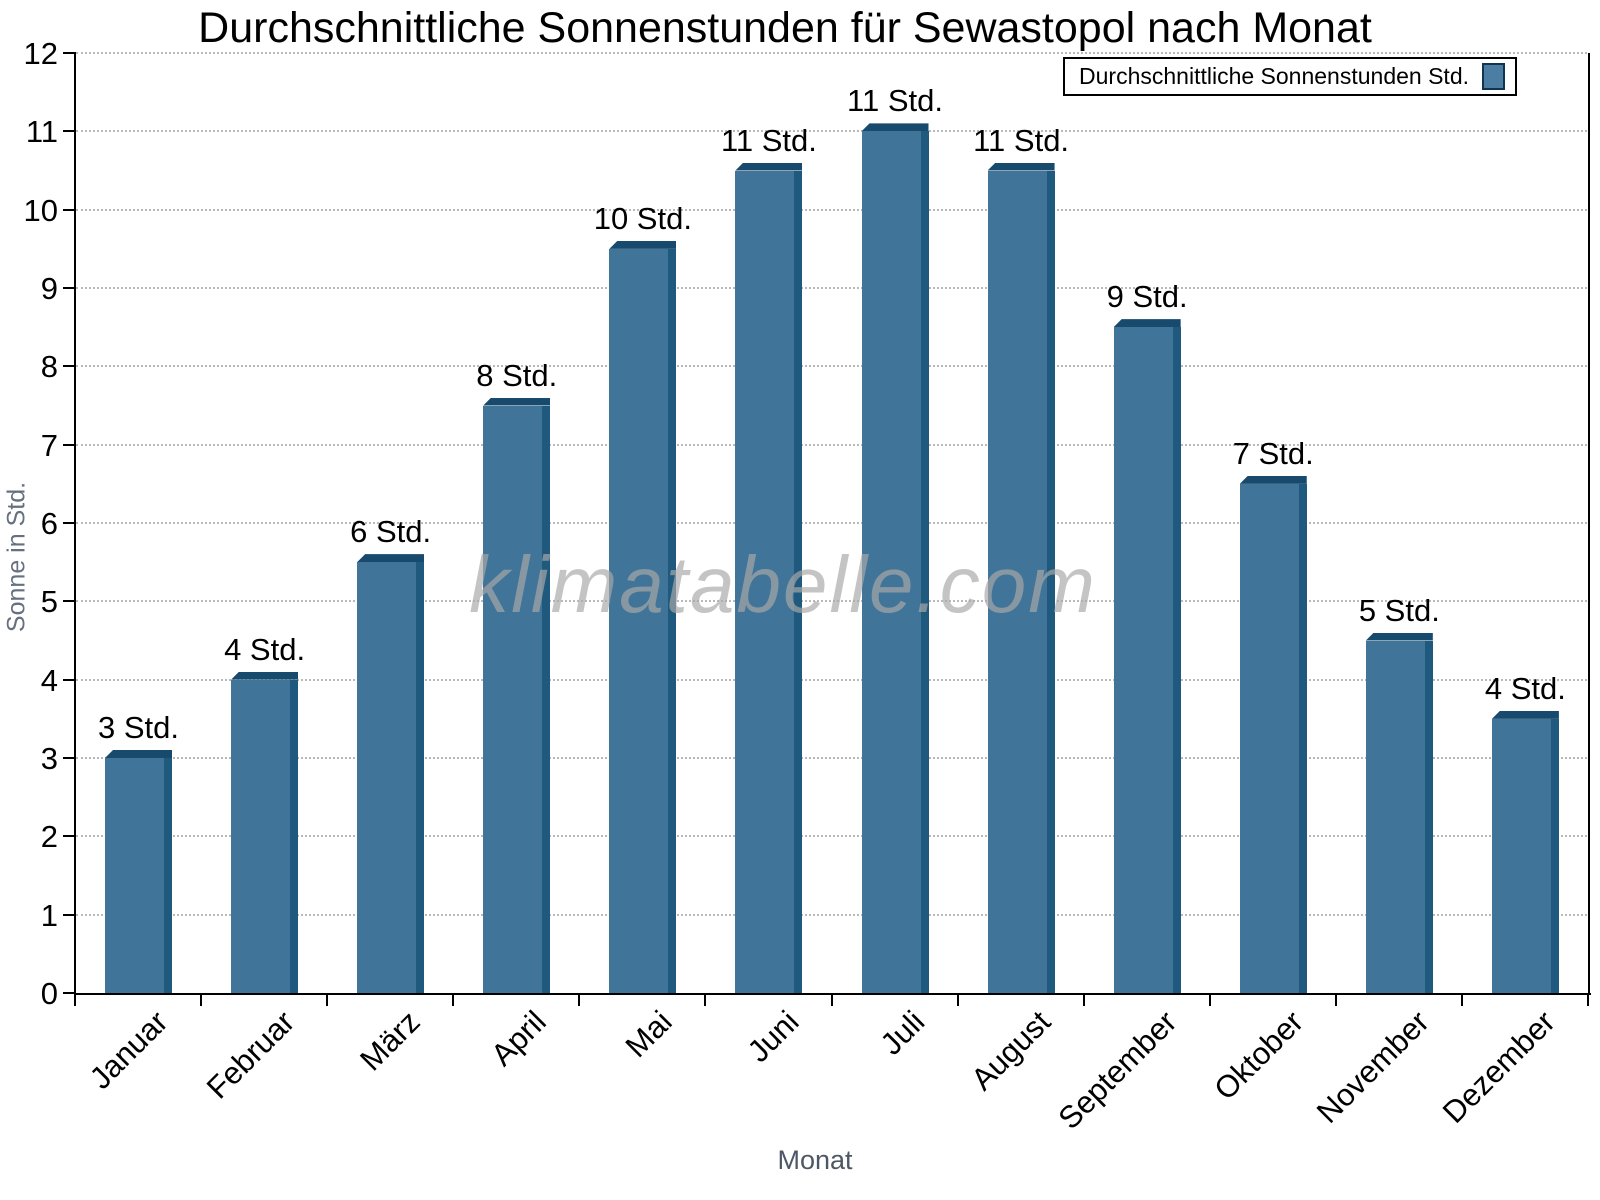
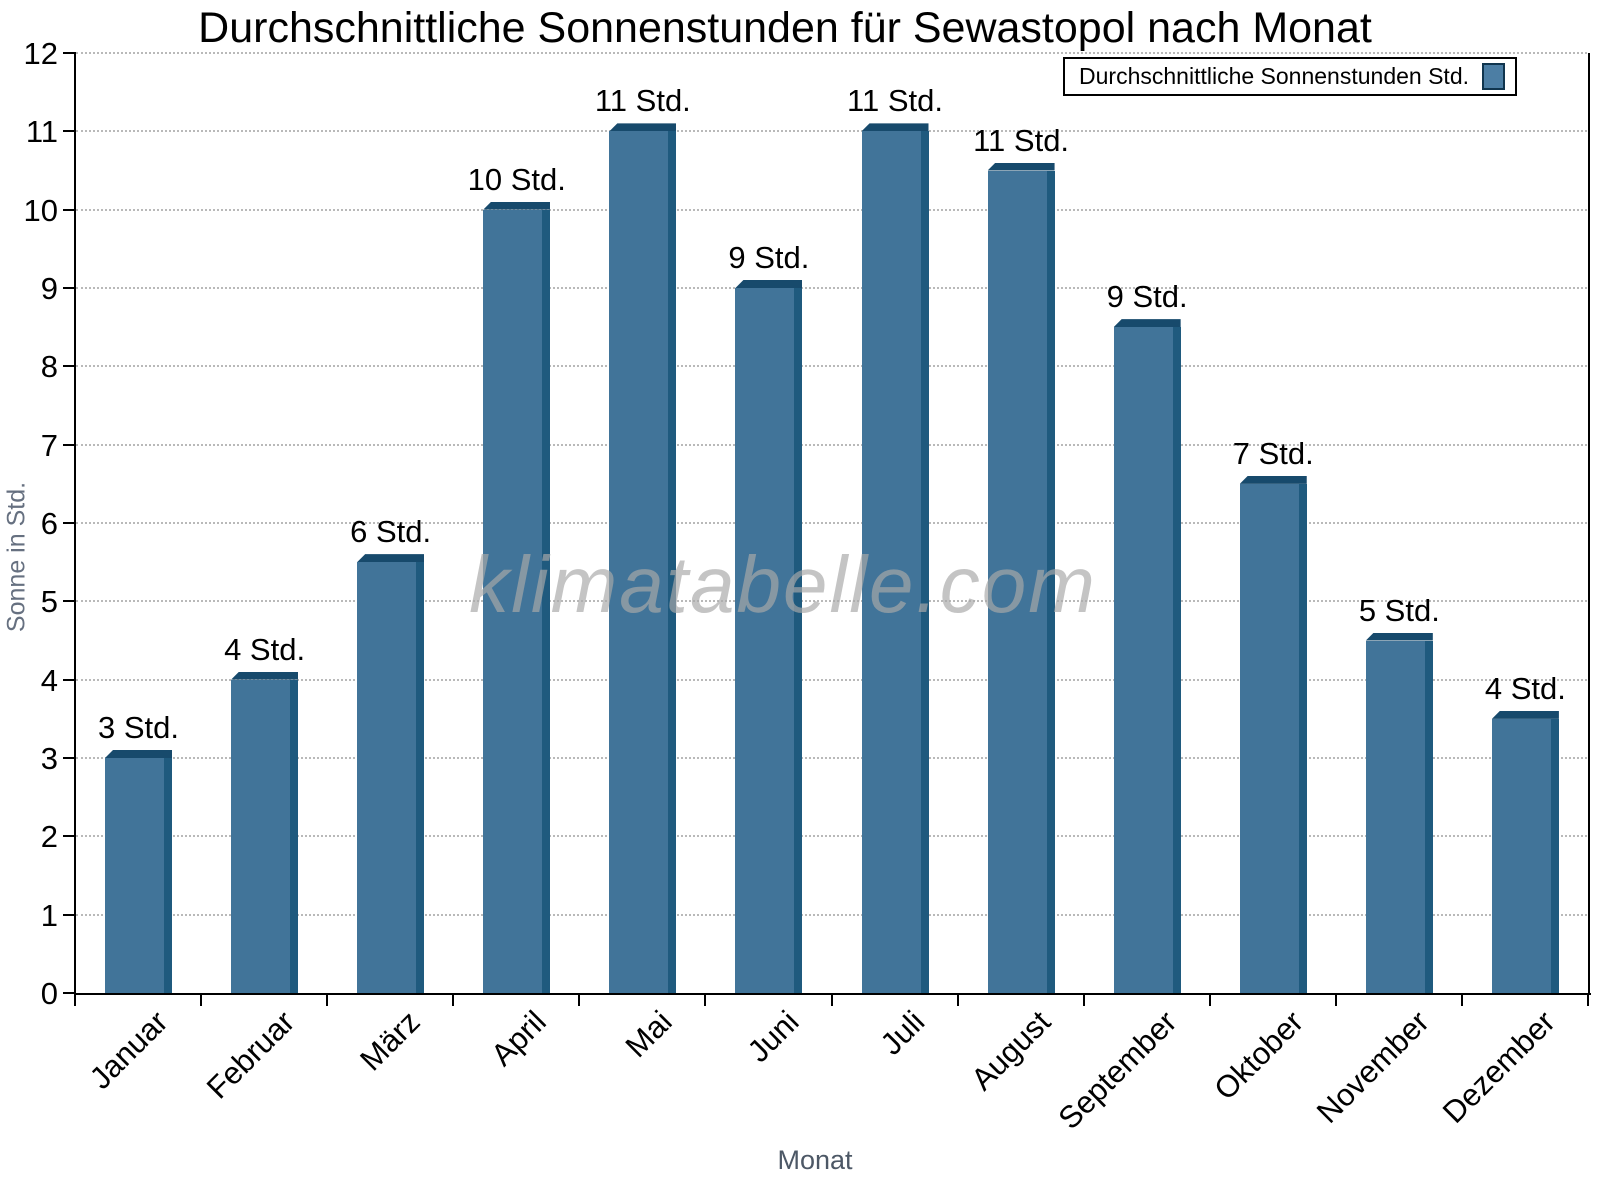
April: 8 -> 10
Mai: 10 -> 11
Juni: 11 -> 9
